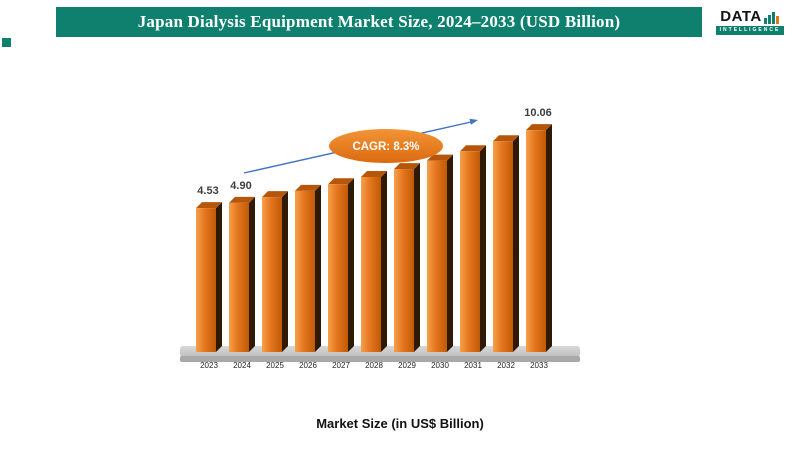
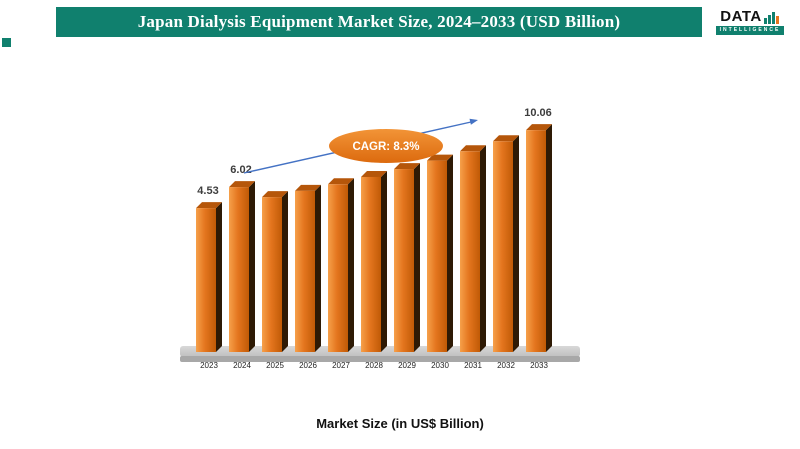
2024: 4.90 -> 6.02
